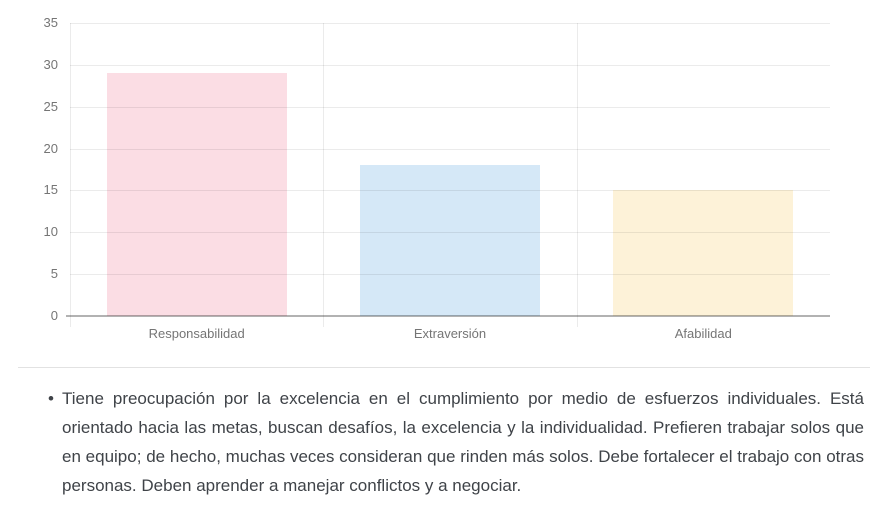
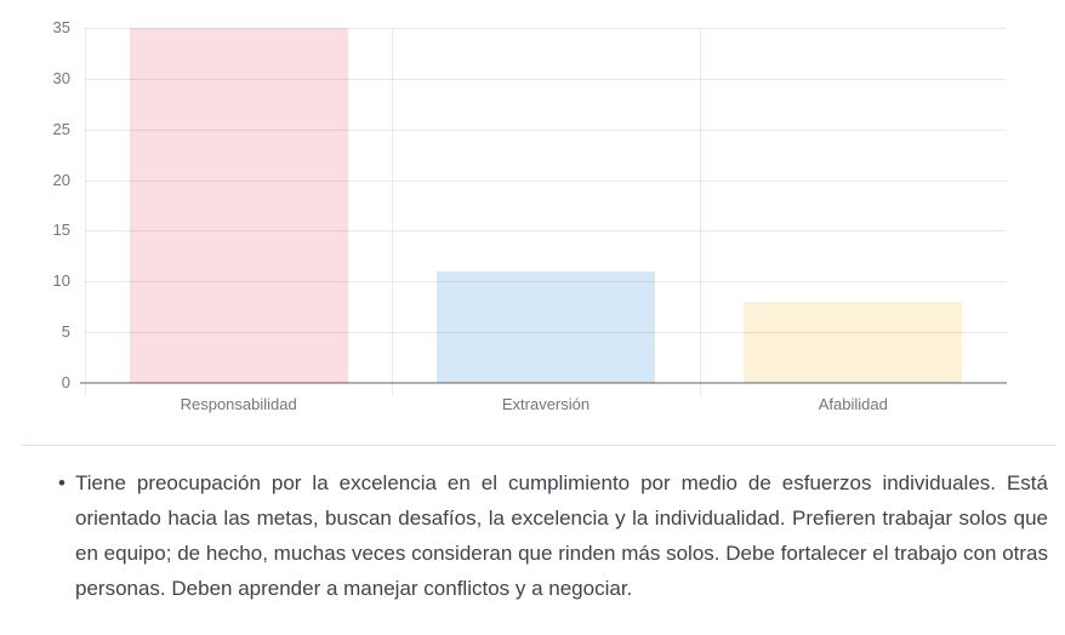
Responsabilidad: 29 -> 35
Extraversión: 18 -> 11
Afabilidad: 15 -> 8
